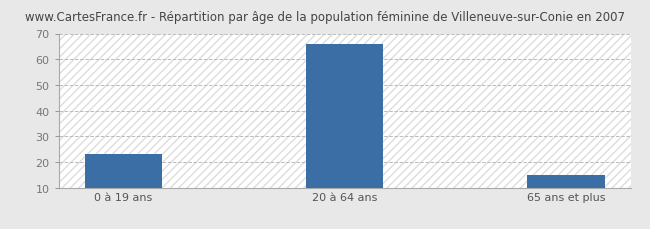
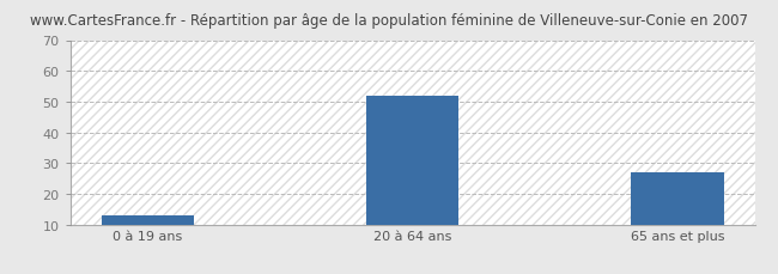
0 à 19 ans: 23 -> 13
20 à 64 ans: 66 -> 52
65 ans et plus: 15 -> 27
